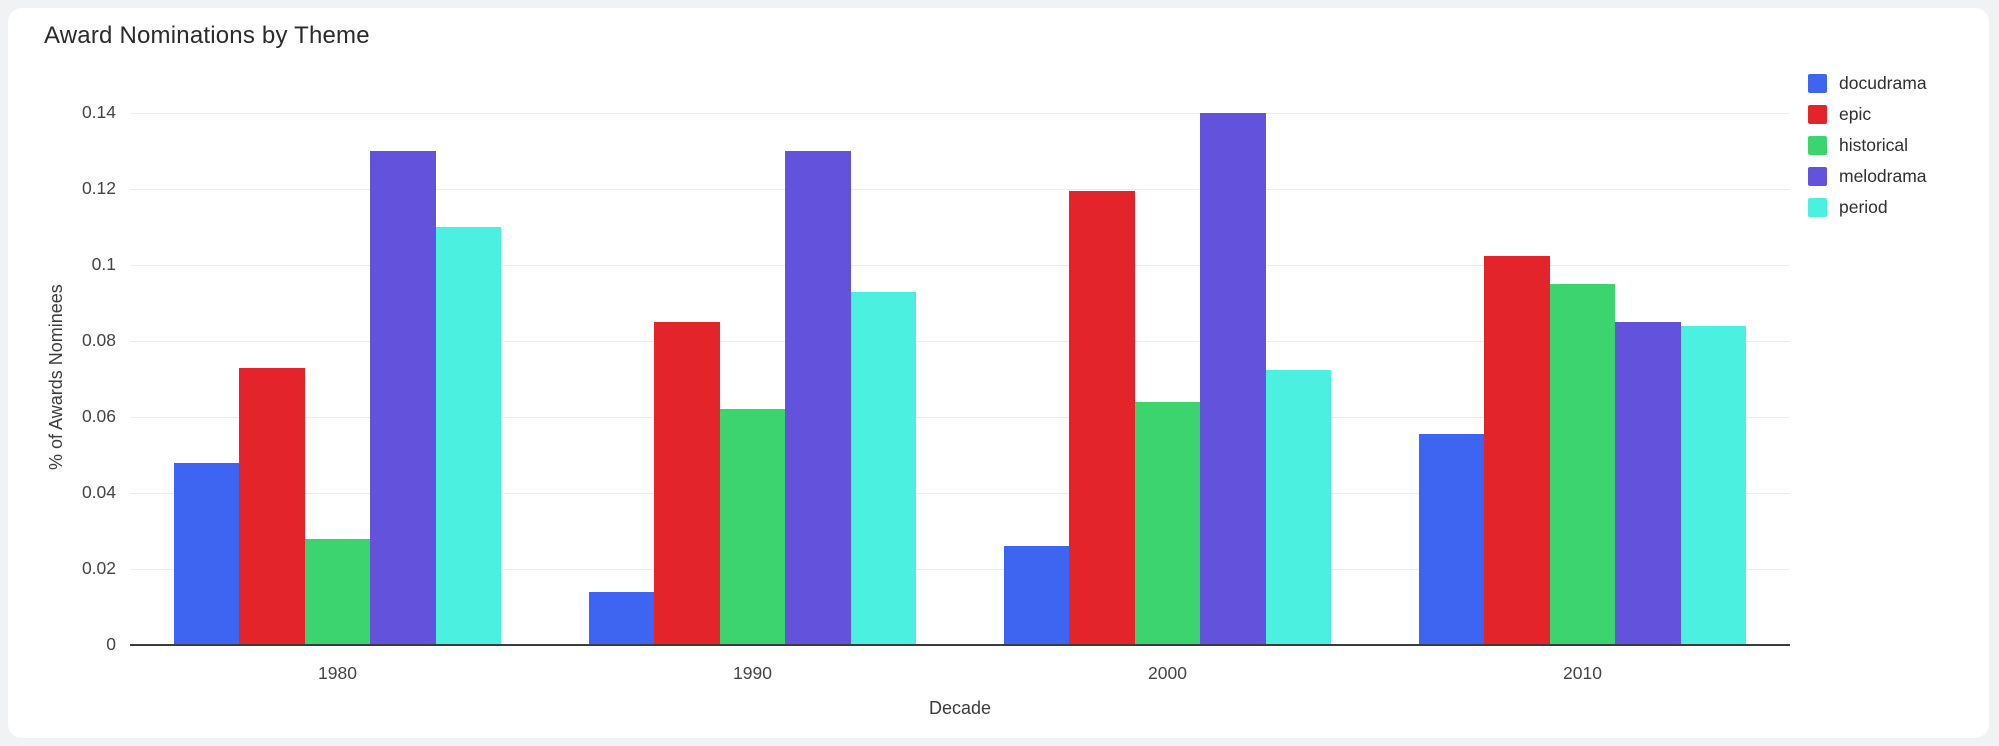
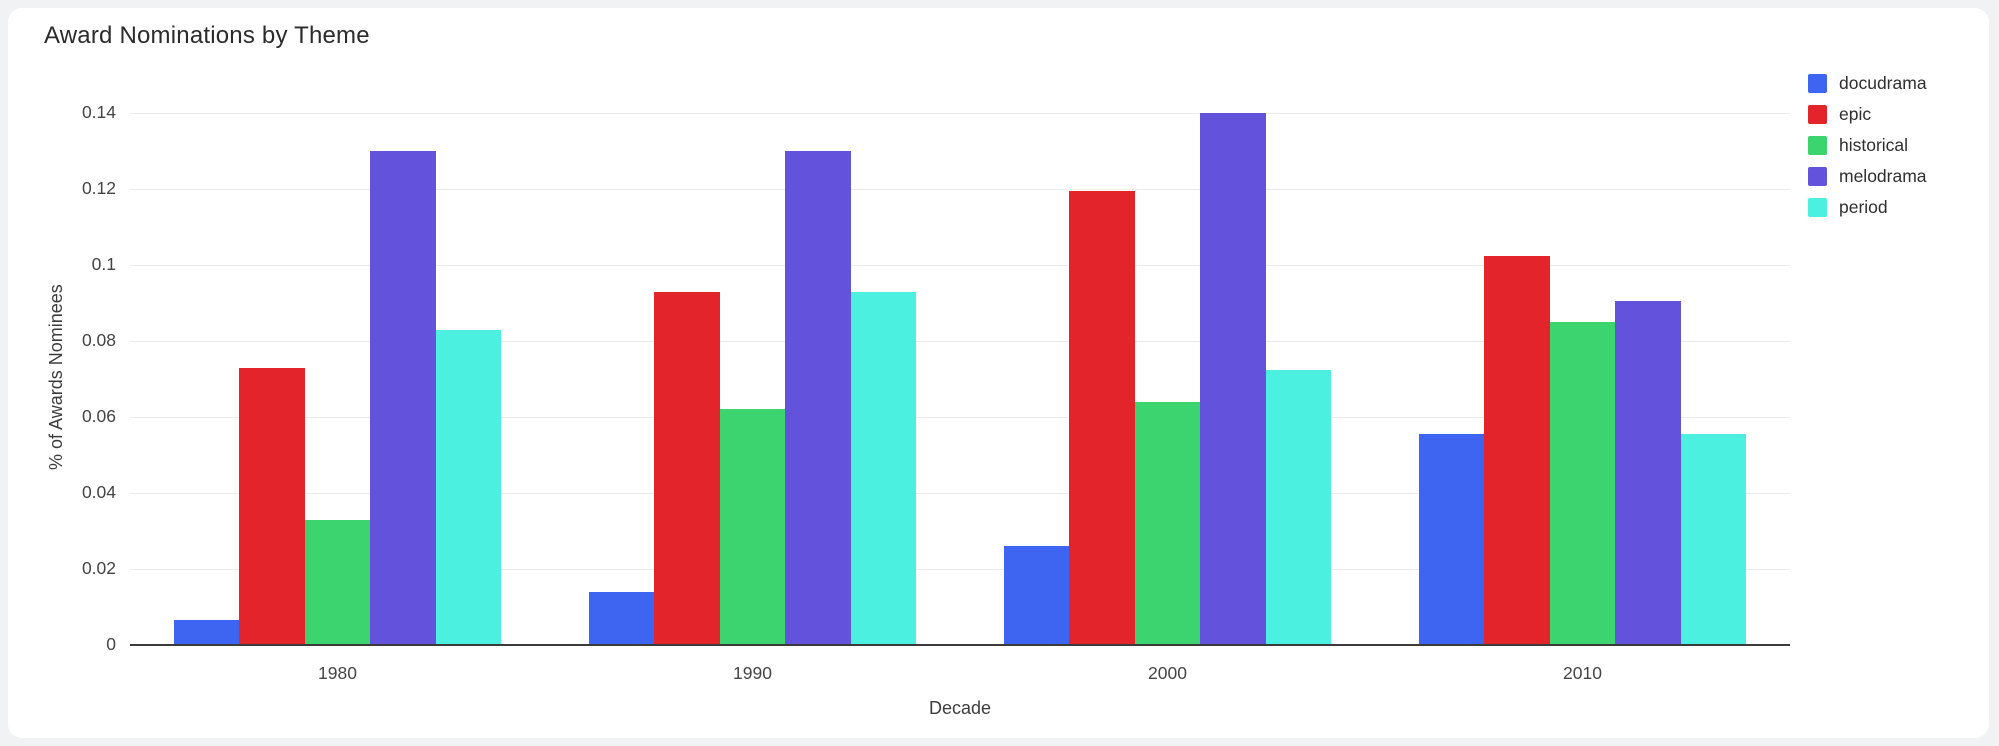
docudrama/1980: 0.048 -> 0.006
historical/1980: 0.028 -> 0.033
period/1980: 0.110 -> 0.083
epic/1990: 0.085 -> 0.093
historical/2010: 0.095 -> 0.085
melodrama/2010: 0.085 -> 0.090
period/2010: 0.084 -> 0.056
